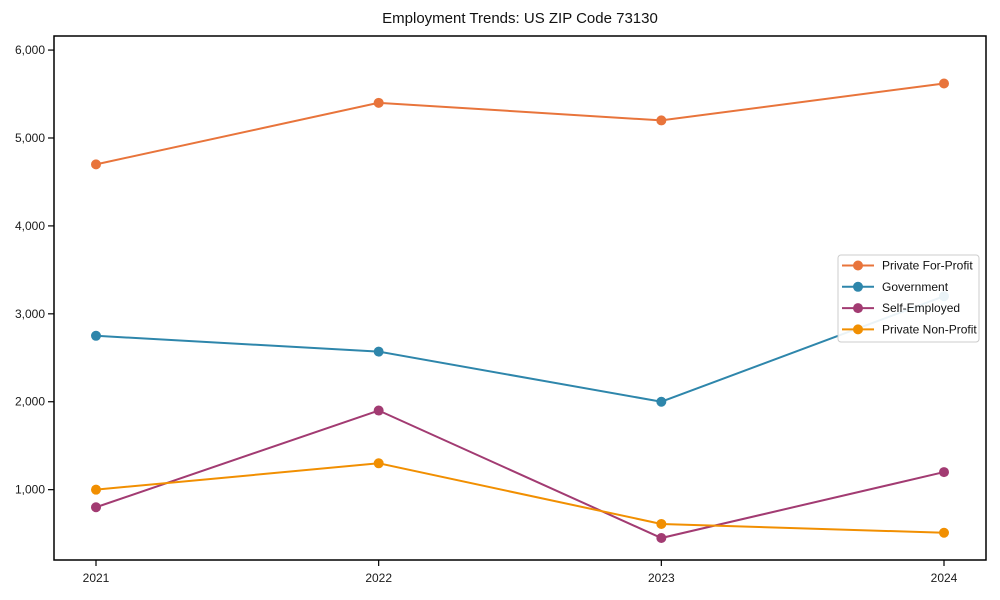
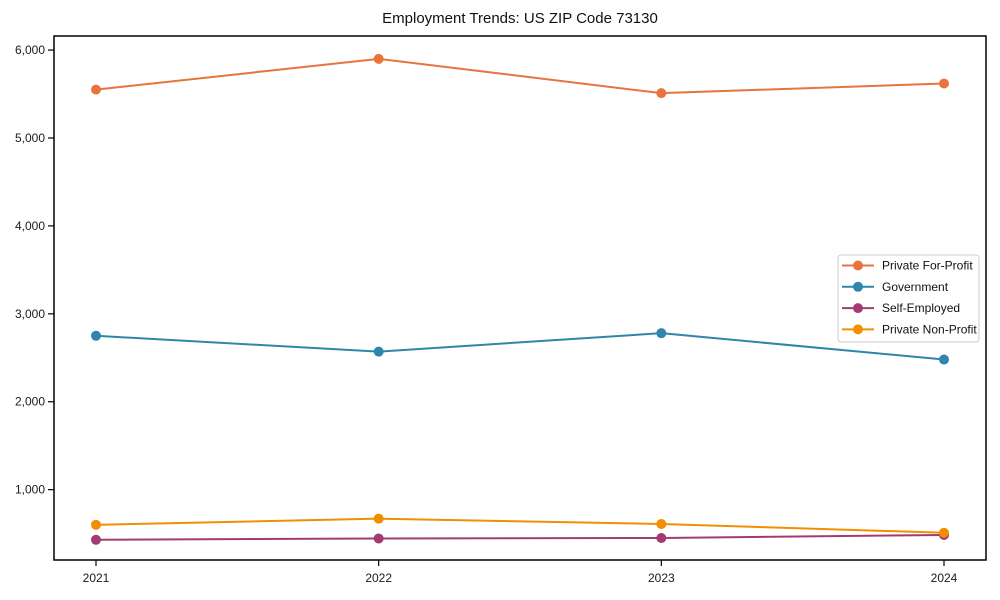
Private For-Profit/2021: 4700 -> 5600
Self-Employed/2021: 800 -> 400
Private Non-Profit/2021: 1000 -> 600
Private For-Profit/2022: 5400 -> 5900
Self-Employed/2022: 1900 -> 400
Private Non-Profit/2022: 1300 -> 700
Private For-Profit/2023: 5200 -> 5500
Government/2023: 2000 -> 2800
Government/2024: 3200 -> 2500
Self-Employed/2024: 1200 -> 500
